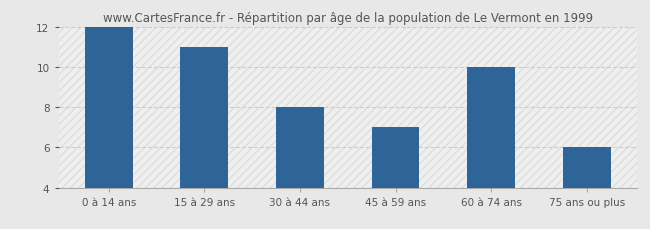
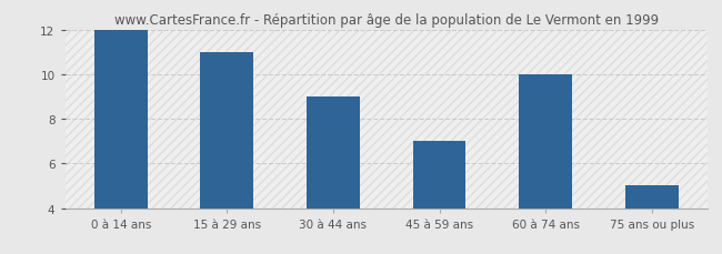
30 à 44 ans: 8 -> 9
75 ans ou plus: 6 -> 5
